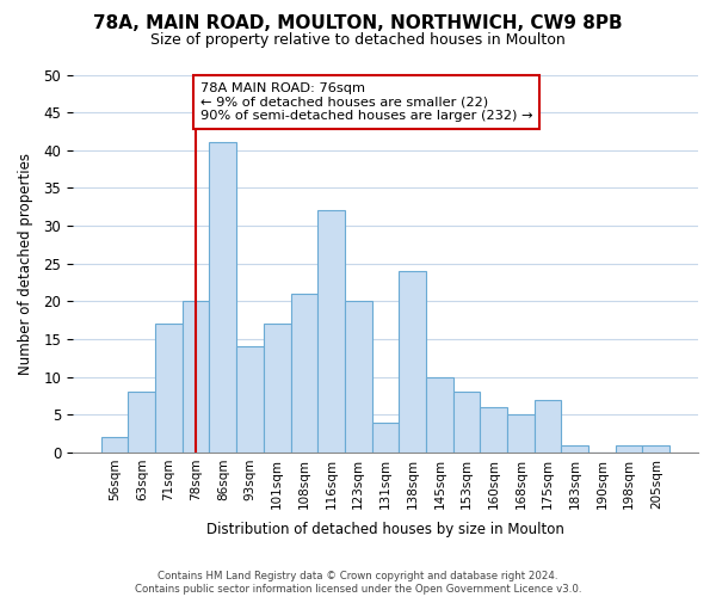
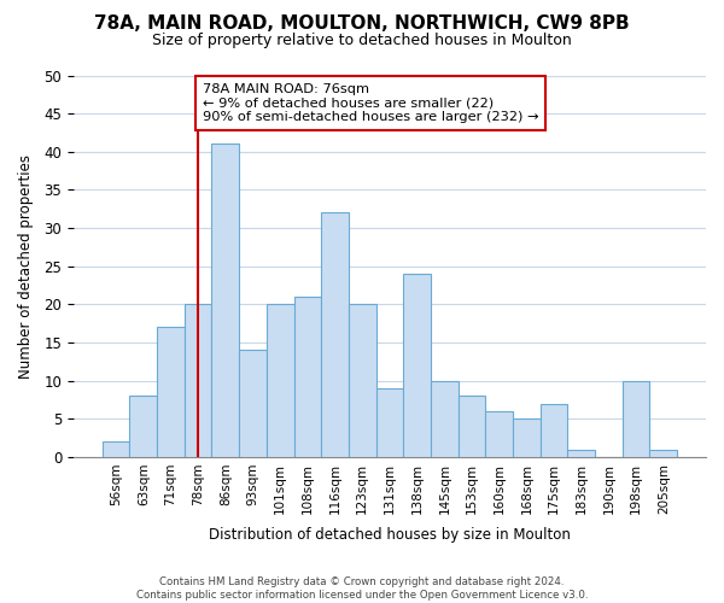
101sqm: 17 -> 20
131sqm: 4 -> 9
198sqm: 1 -> 10
